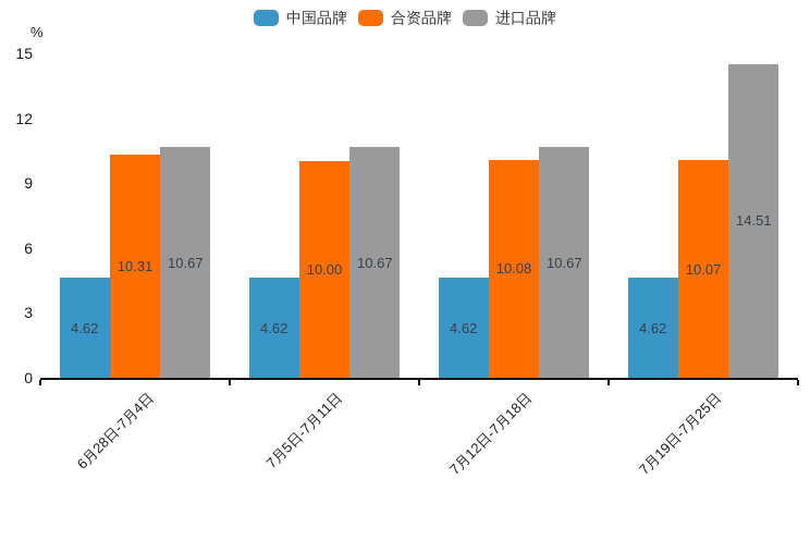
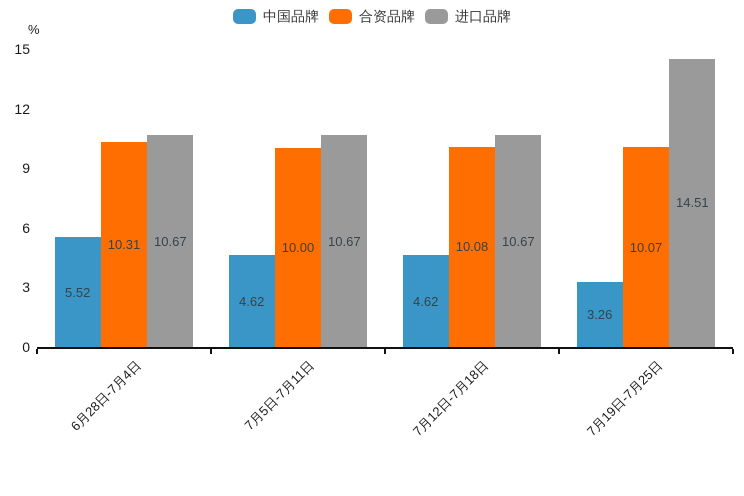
中国品牌/6月28日-7月4日: 4.62 -> 5.52
中国品牌/7月19日-7月25日: 4.62 -> 3.26
